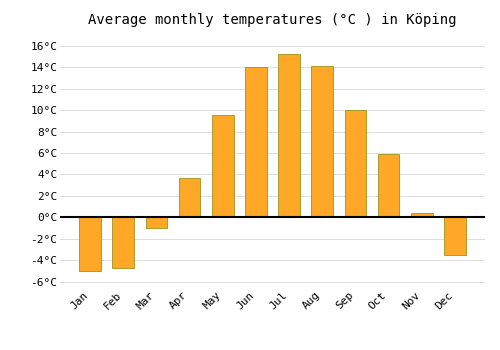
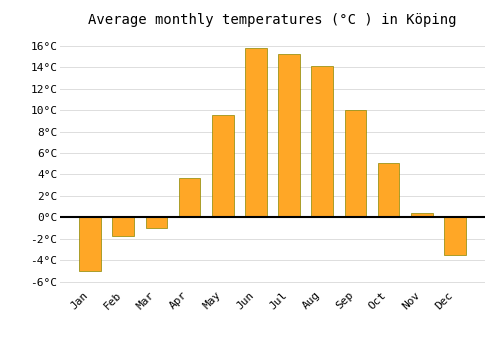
Feb: -4.7°C -> -1.7°C
Jun: 14.0°C -> 15.8°C
Oct: 5.9°C -> 5.1°C
